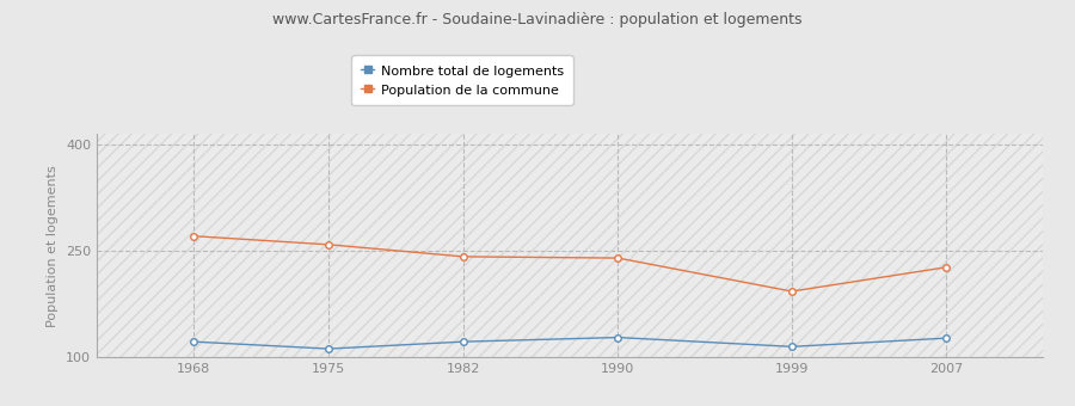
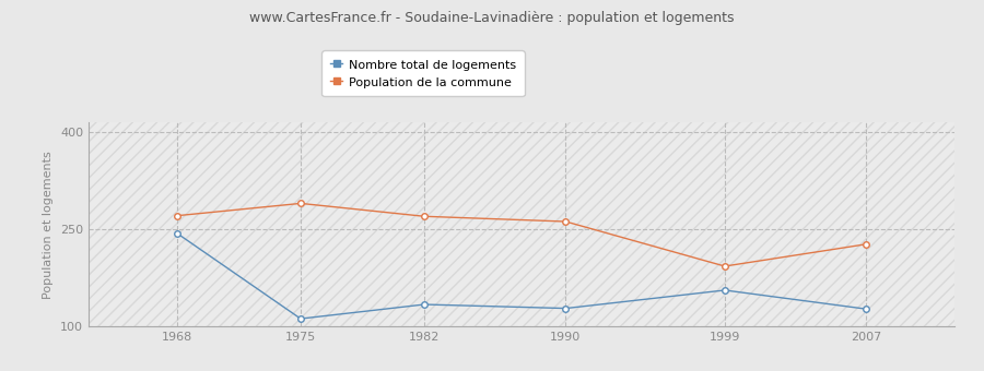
Nombre total de logements/1968: 122 -> 244
Population de la commune/1975: 259 -> 290
Nombre total de logements/1982: 122 -> 134
Population de la commune/1982: 242 -> 270
Population de la commune/1990: 240 -> 262
Nombre total de logements/1999: 115 -> 156
